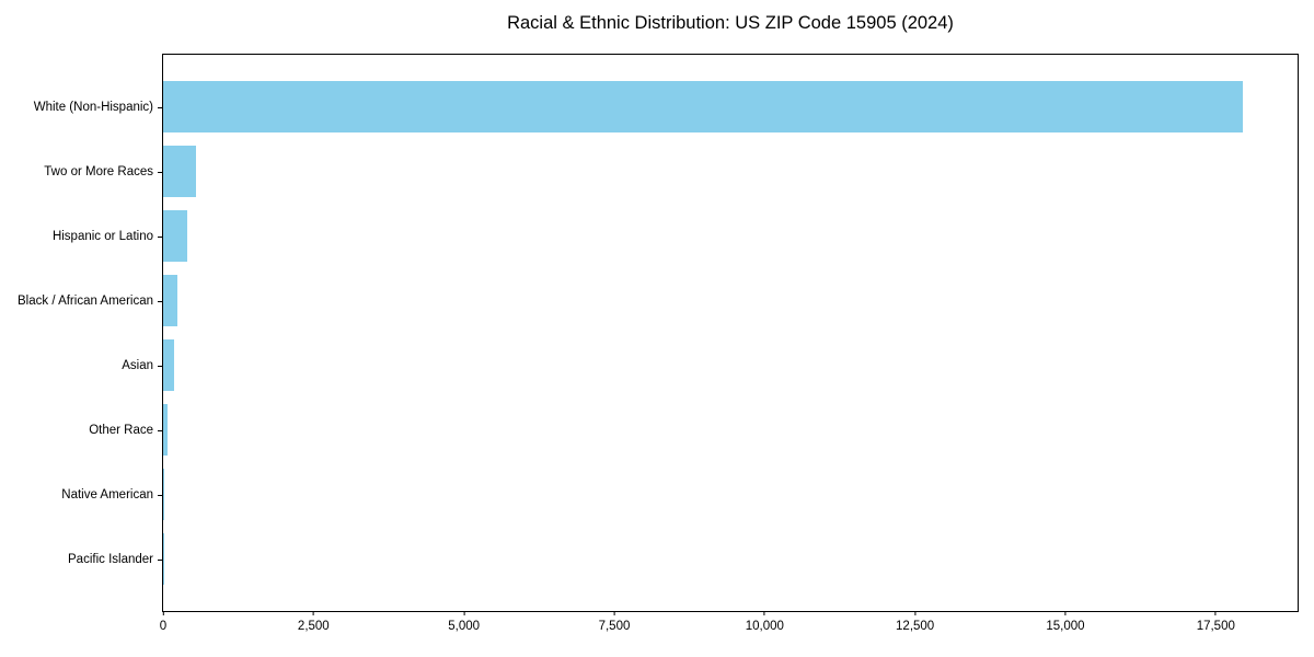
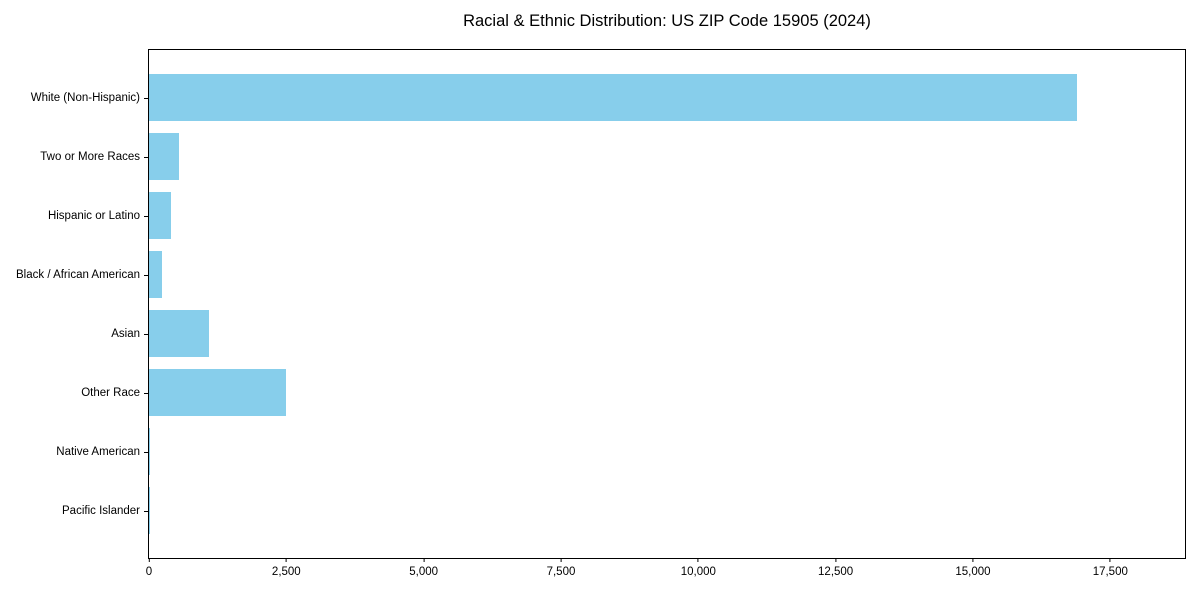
White (Non-Hispanic): 18000 -> 16900
Asian: 200 -> 1100
Other Race: 100 -> 2500
